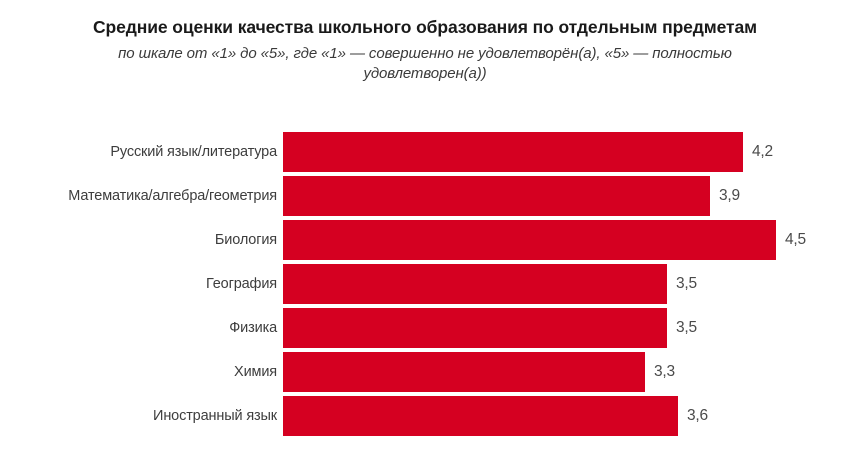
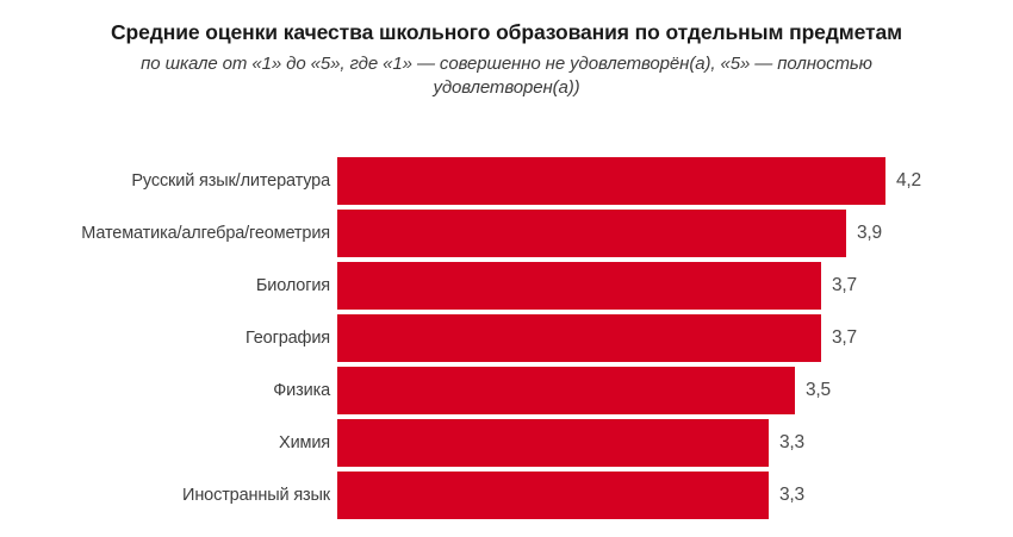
Биология: 4,5 -> 3,7
География: 3,5 -> 3,7
Иностранный язык: 3,6 -> 3,3
